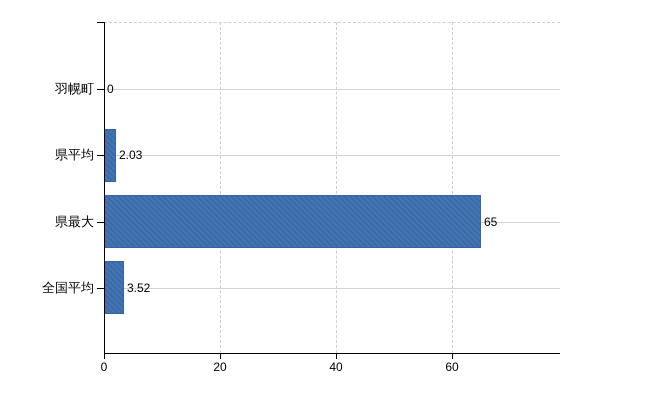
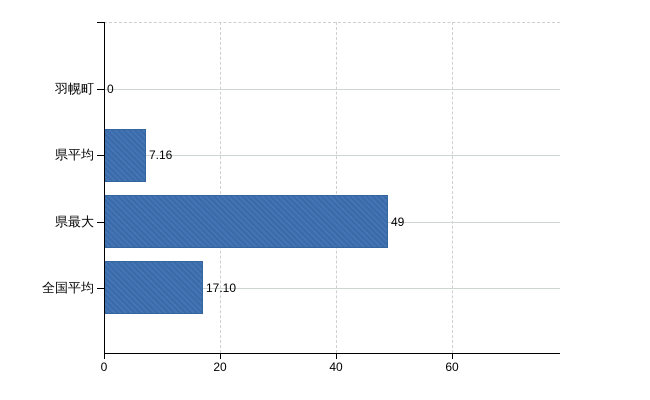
県平均: 2.03 -> 7.16
県最大: 65 -> 49
全国平均: 3.52 -> 17.10
